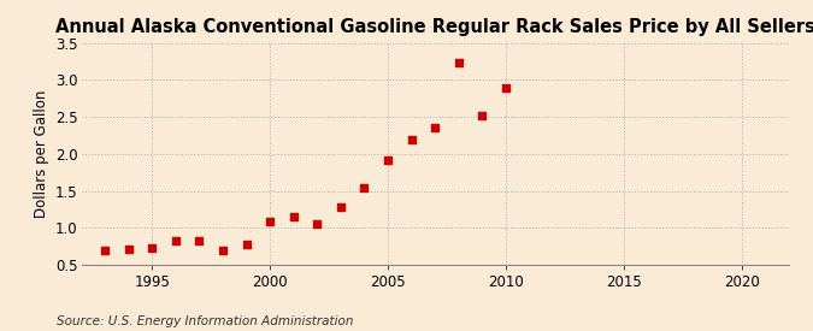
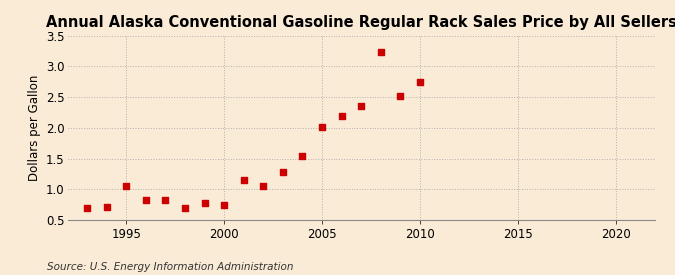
1995: 0.72 -> 1.06
2000: 1.09 -> 0.74
2005: 1.91 -> 2.02
2010: 2.89 -> 2.74
